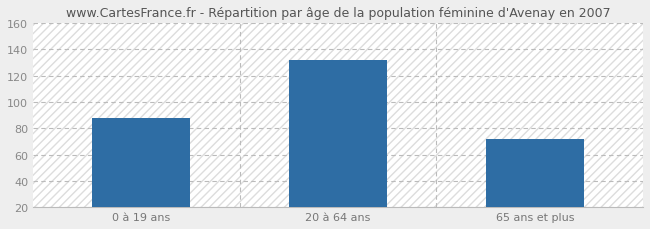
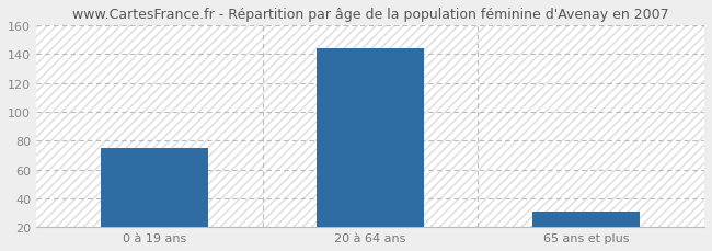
0 à 19 ans: 88 -> 75
20 à 64 ans: 132 -> 144
65 ans et plus: 72 -> 31
